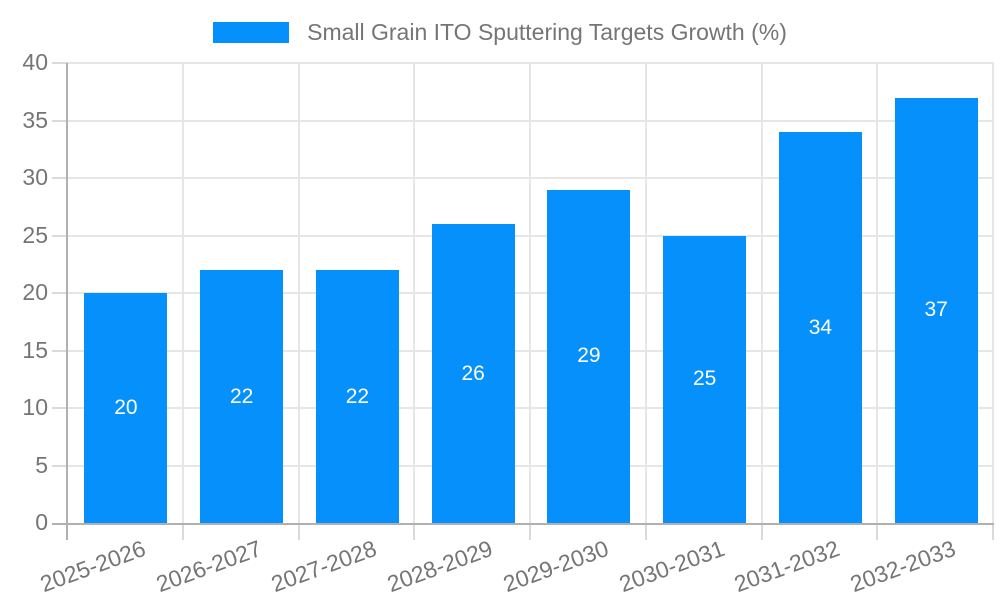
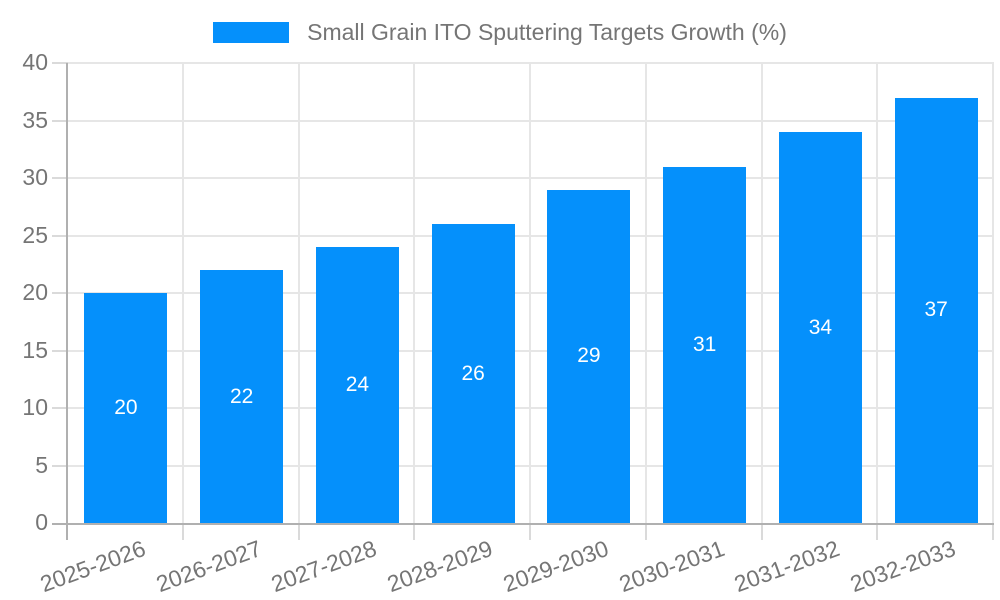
2027-2028: 22 -> 24
2030-2031: 25 -> 31
